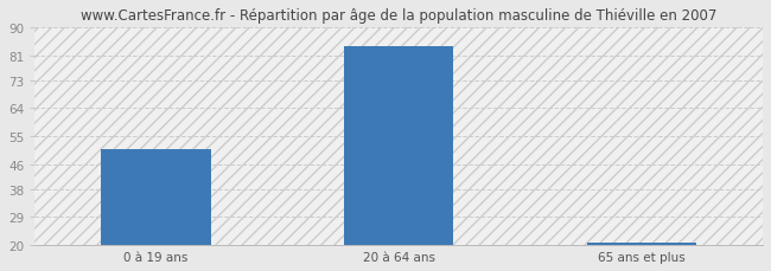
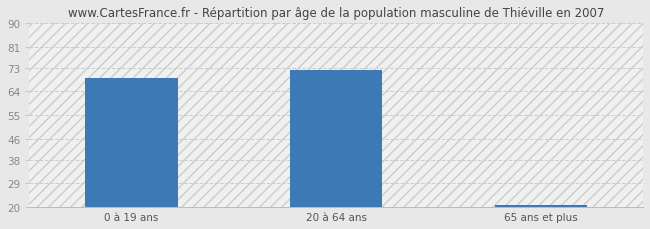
0 à 19 ans: 51 -> 69
20 à 64 ans: 84 -> 72
